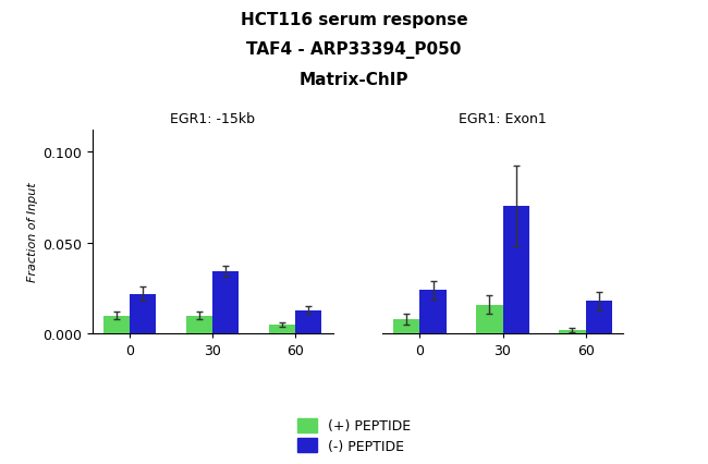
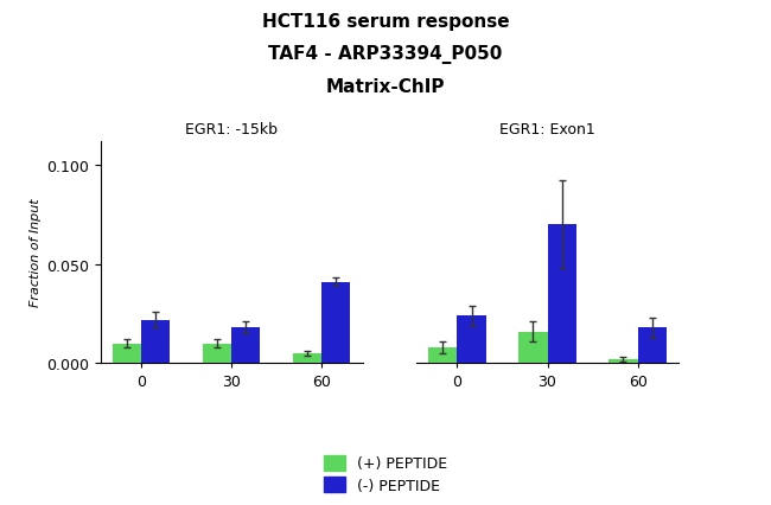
EGR1: -15kb/(-) PEPTIDE/30: 0.034 -> 0.018
EGR1: -15kb/(-) PEPTIDE/60: 0.013 -> 0.041
